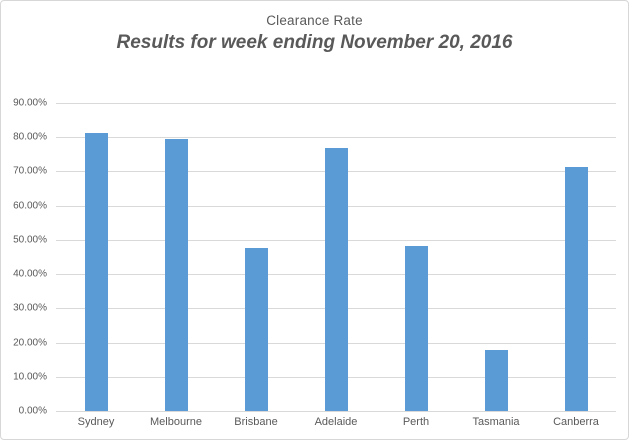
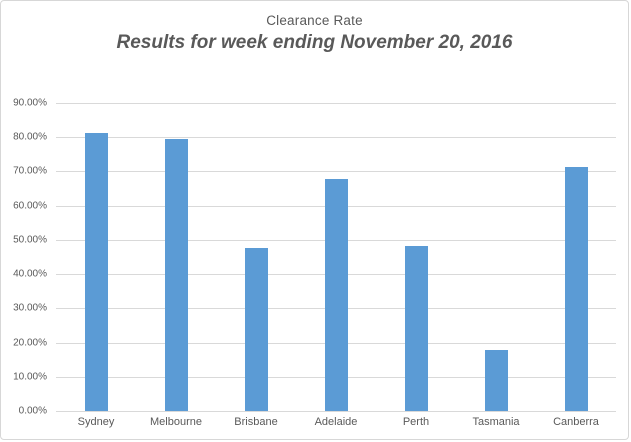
Adelaide: 77% -> 68%
